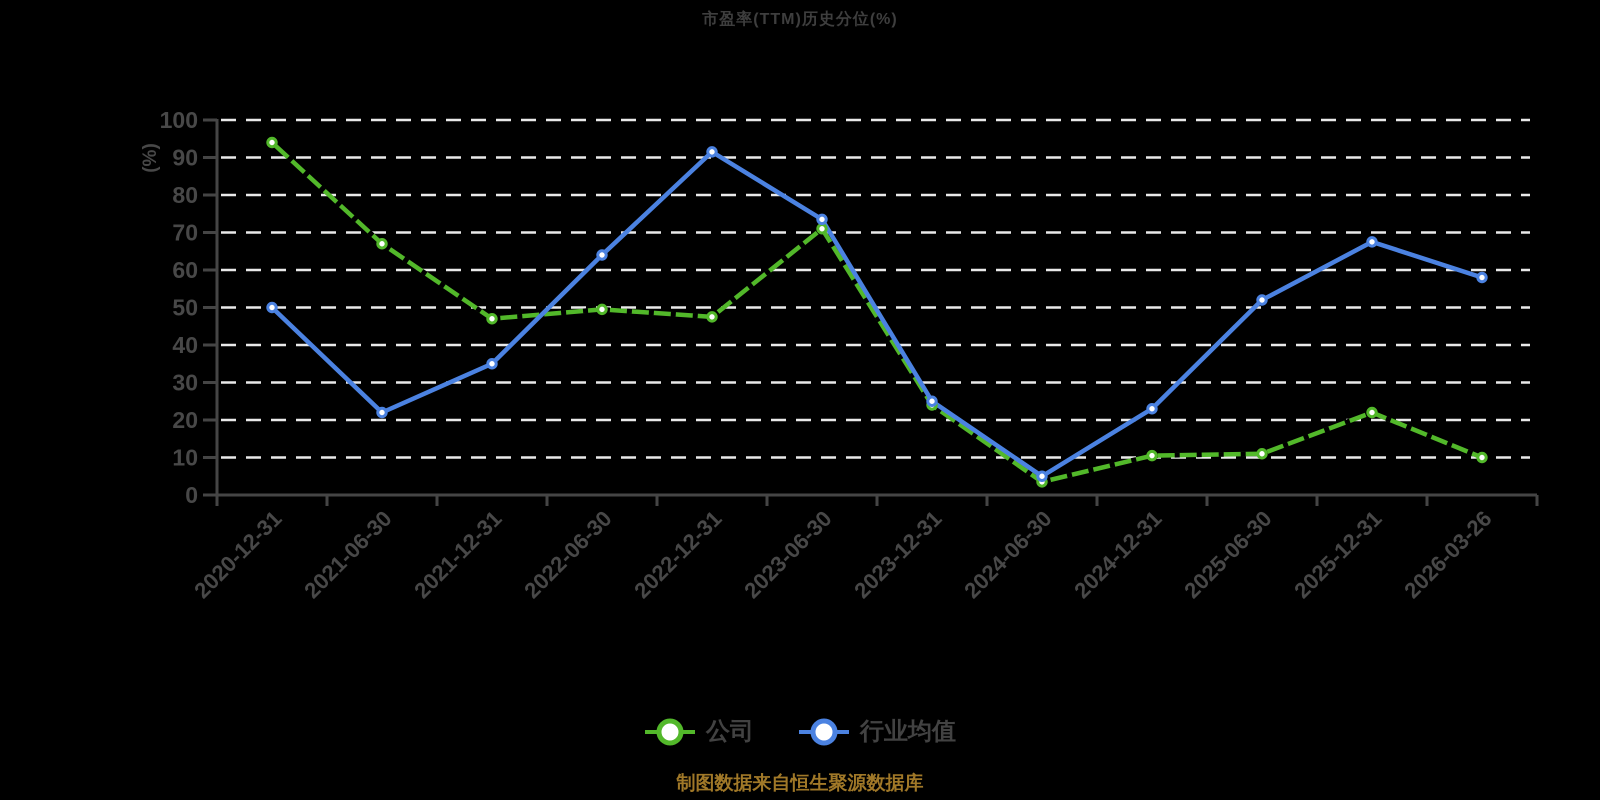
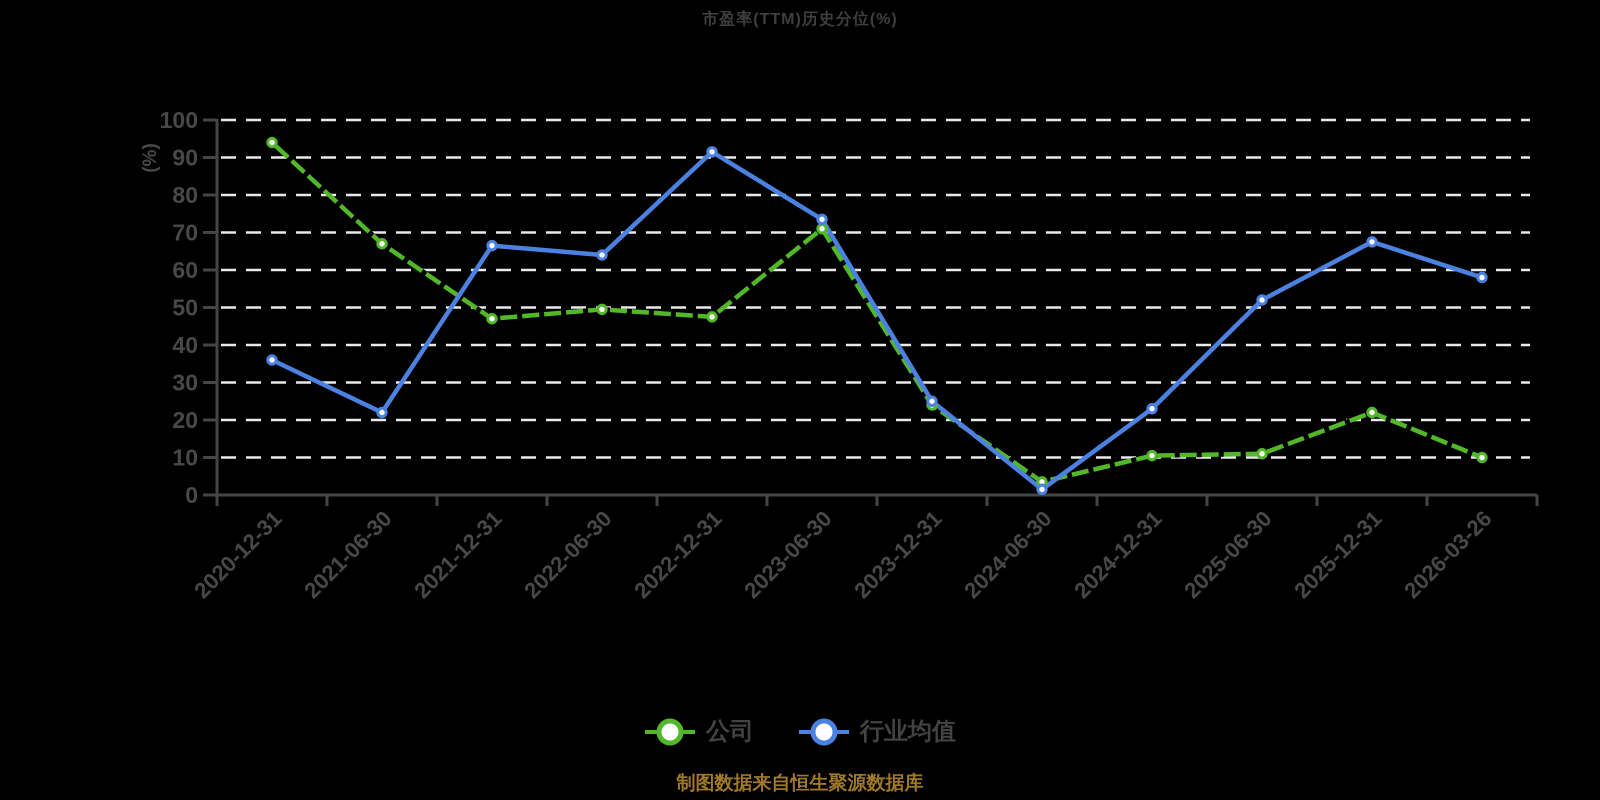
行业均值/2020-12-31: 50 -> 36
行业均值/2021-12-31: 35 -> 66
行业均值/2024-06-30: 5 -> 2
